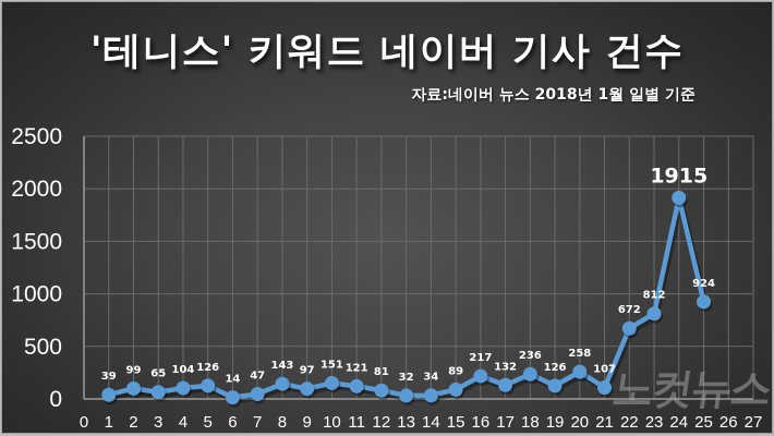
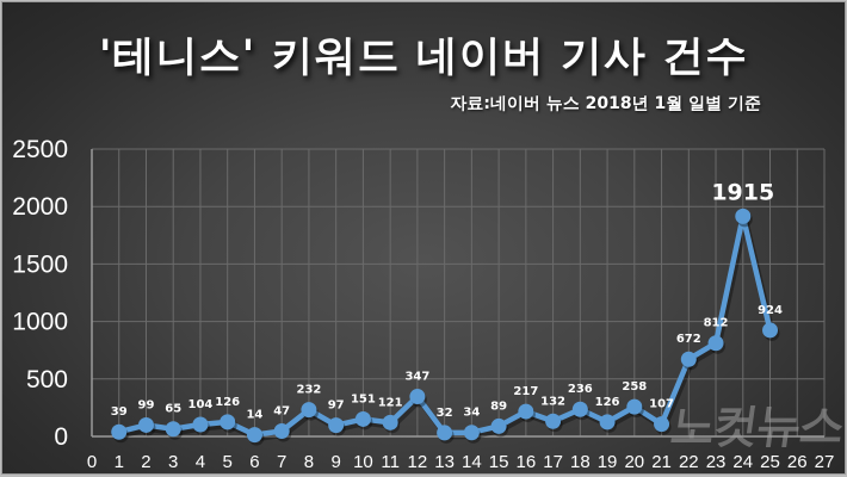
8: 143 -> 232
12: 81 -> 347
